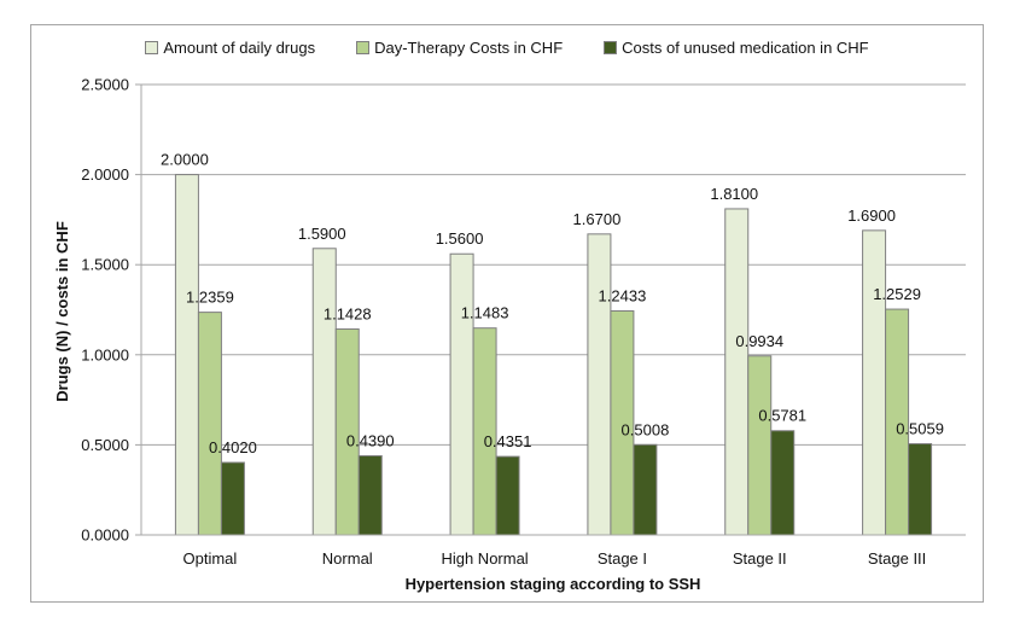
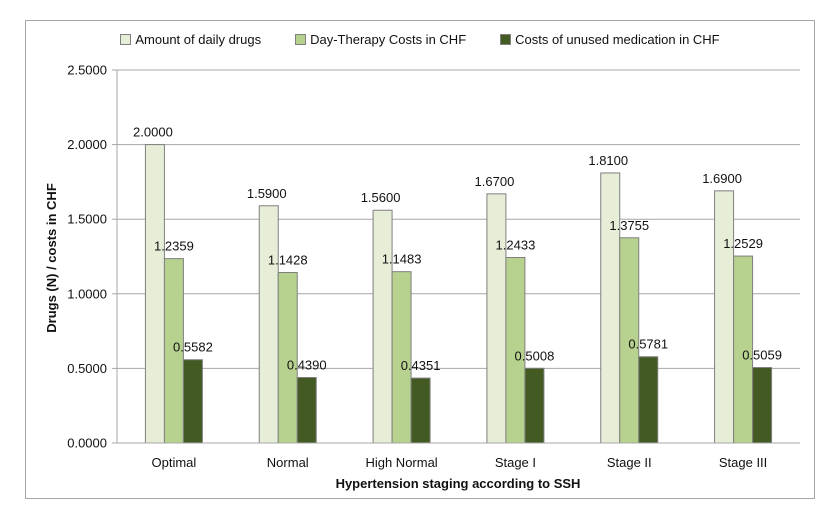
Costs of unused medication in CHF/Optimal: 0.4020 -> 0.5582
Day-Therapy Costs in CHF/Stage II: 0.9934 -> 1.3755
